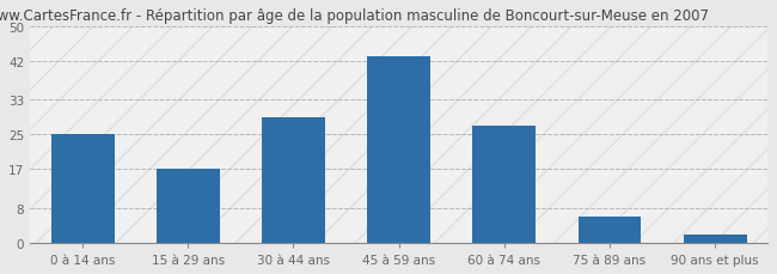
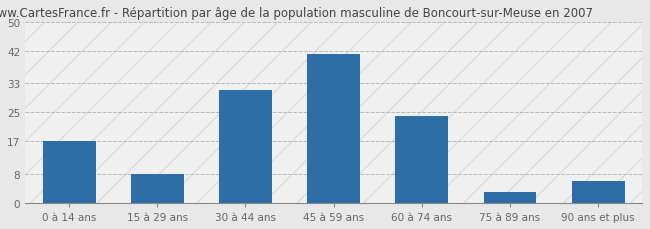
0 à 14 ans: 25 -> 17
15 à 29 ans: 17 -> 8
30 à 44 ans: 29 -> 31
45 à 59 ans: 43 -> 41
60 à 74 ans: 27 -> 24
75 à 89 ans: 6 -> 3
90 ans et plus: 2 -> 6
